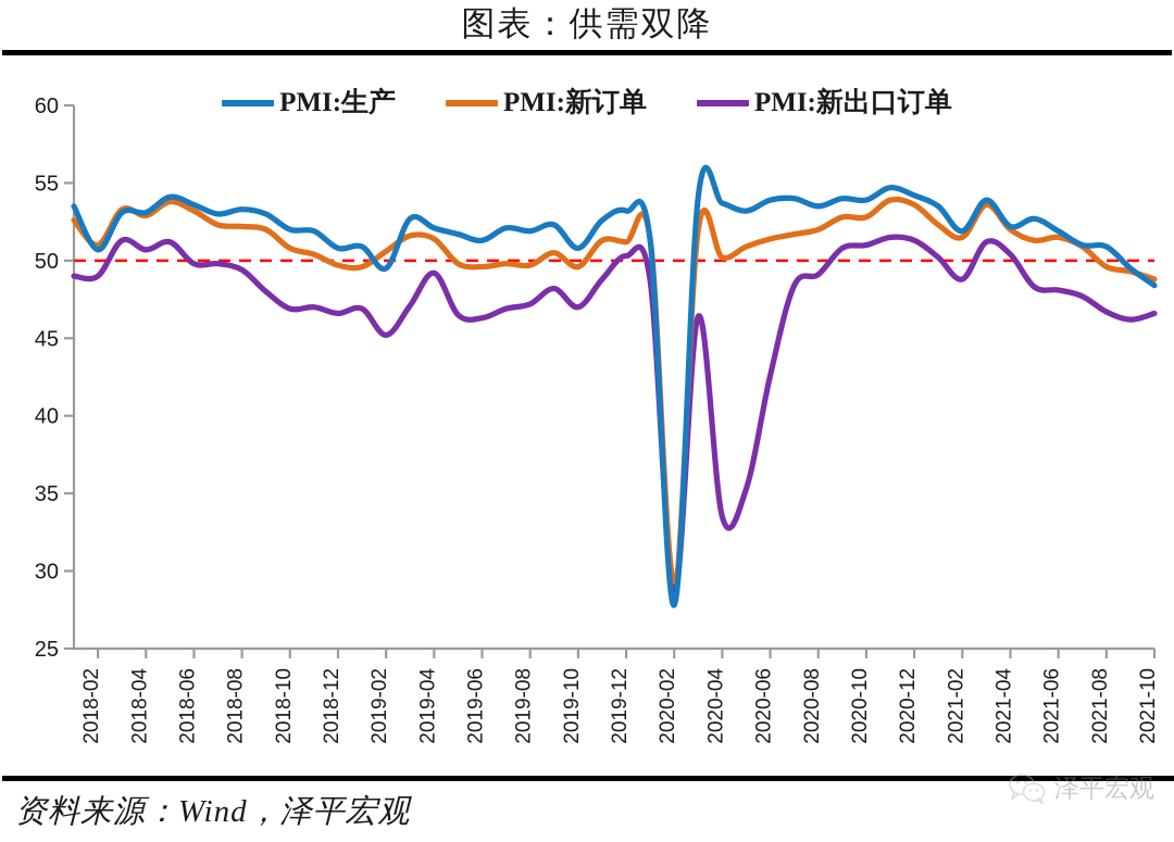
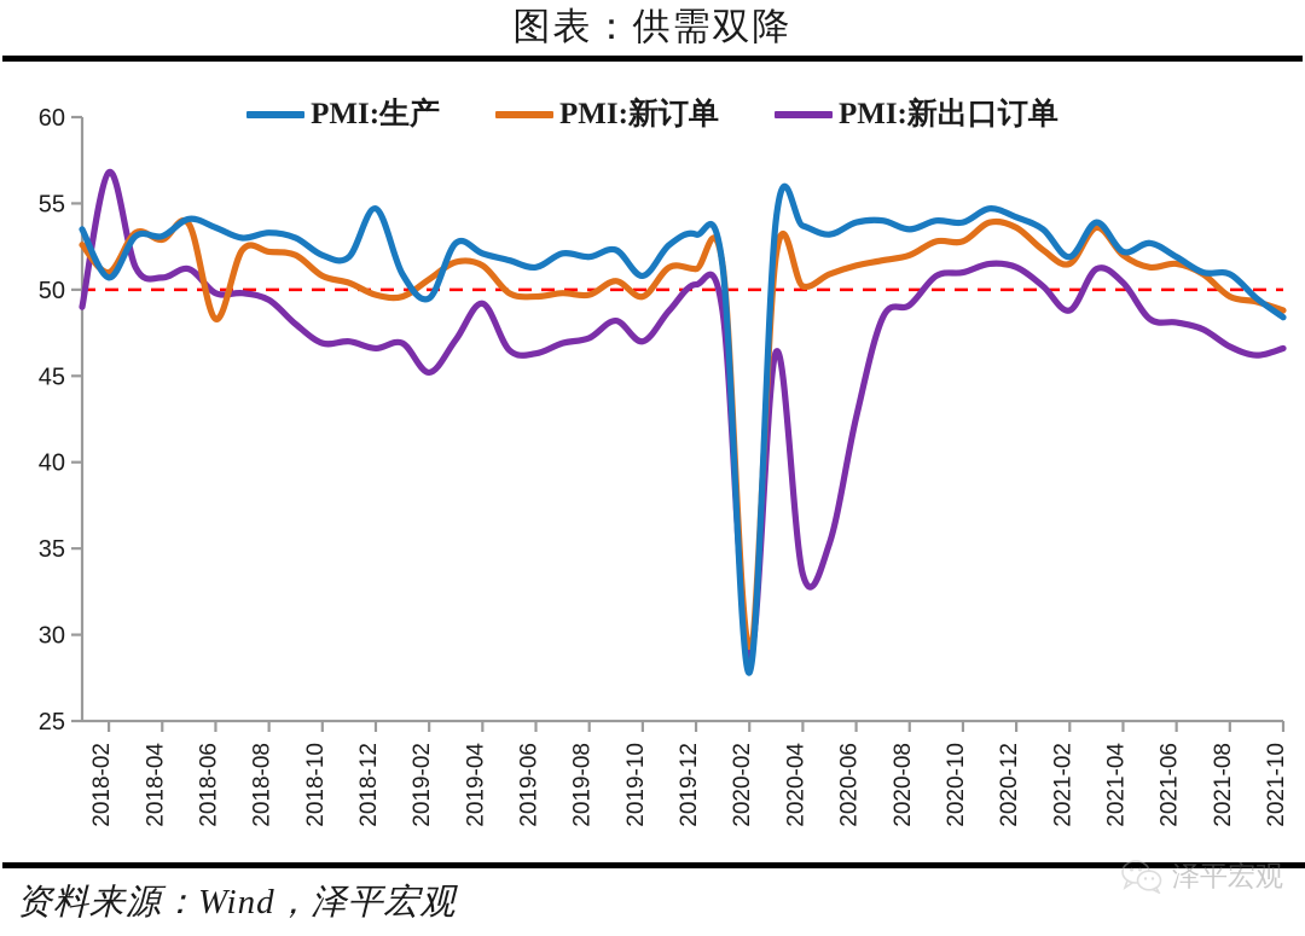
PMI:新出口订单/2018-02: 49.0 -> 56.8
PMI:新订单/2018-06: 53.2 -> 48.3
PMI:生产/2018-12: 50.8 -> 54.7
